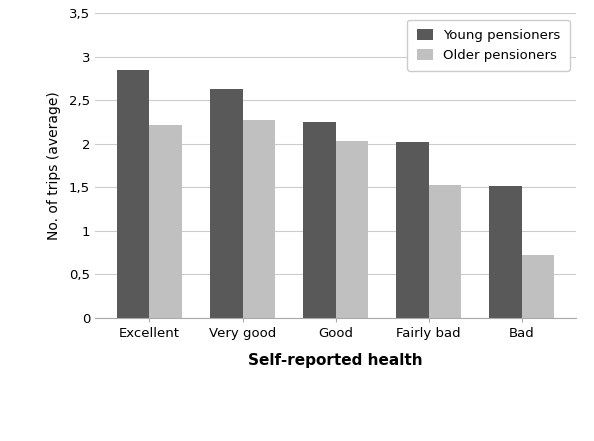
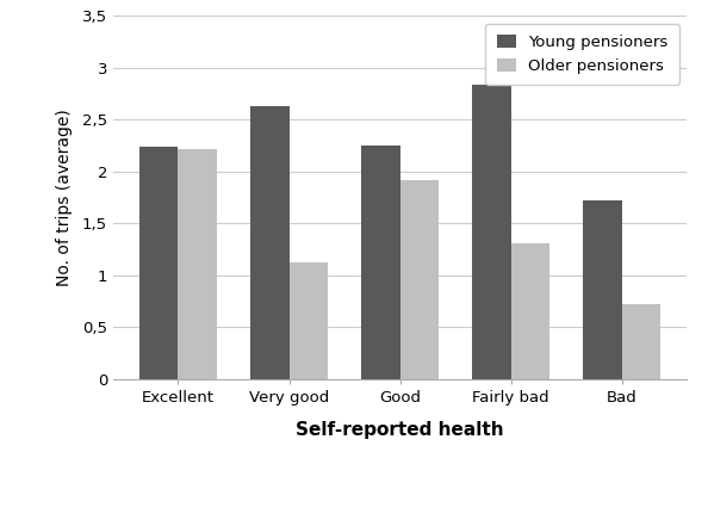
Young pensioners/Excellent: 2,85 -> 2,24
Older pensioners/Very good: 2,27 -> 1,12
Older pensioners/Good: 2,03 -> 1,92
Young pensioners/Fairly bad: 2,02 -> 2,84
Older pensioners/Fairly bad: 1,53 -> 1,30
Young pensioners/Bad: 1,51 -> 1,72
